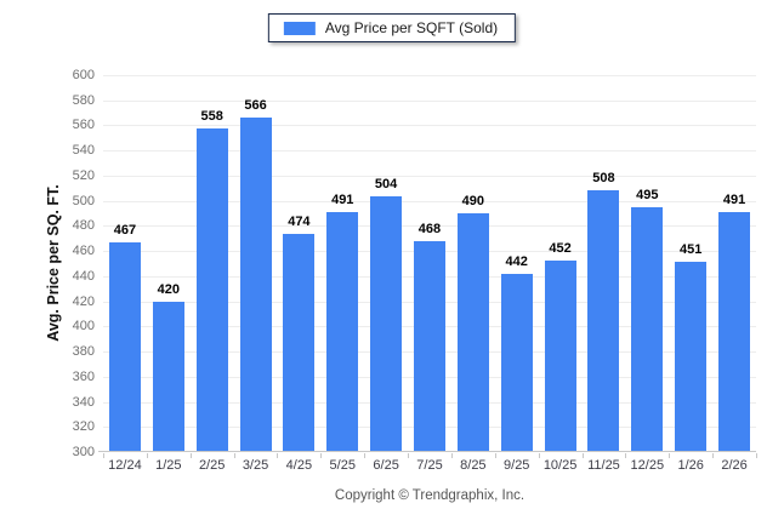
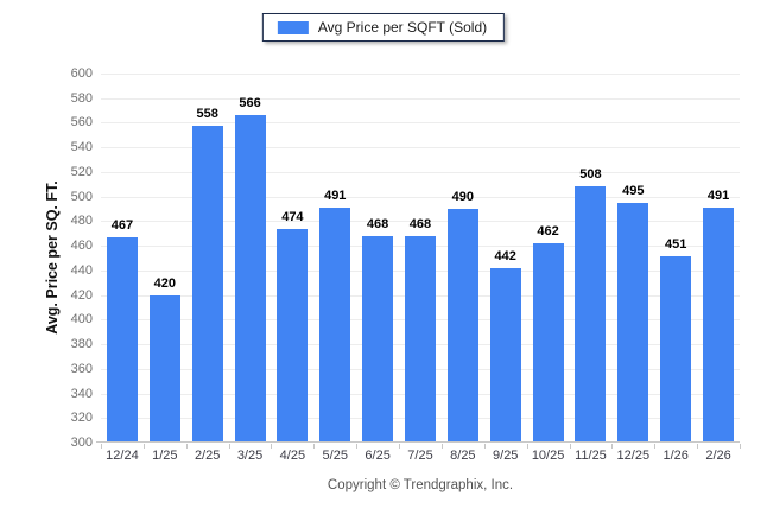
6/25: 504 -> 468
10/25: 452 -> 462
